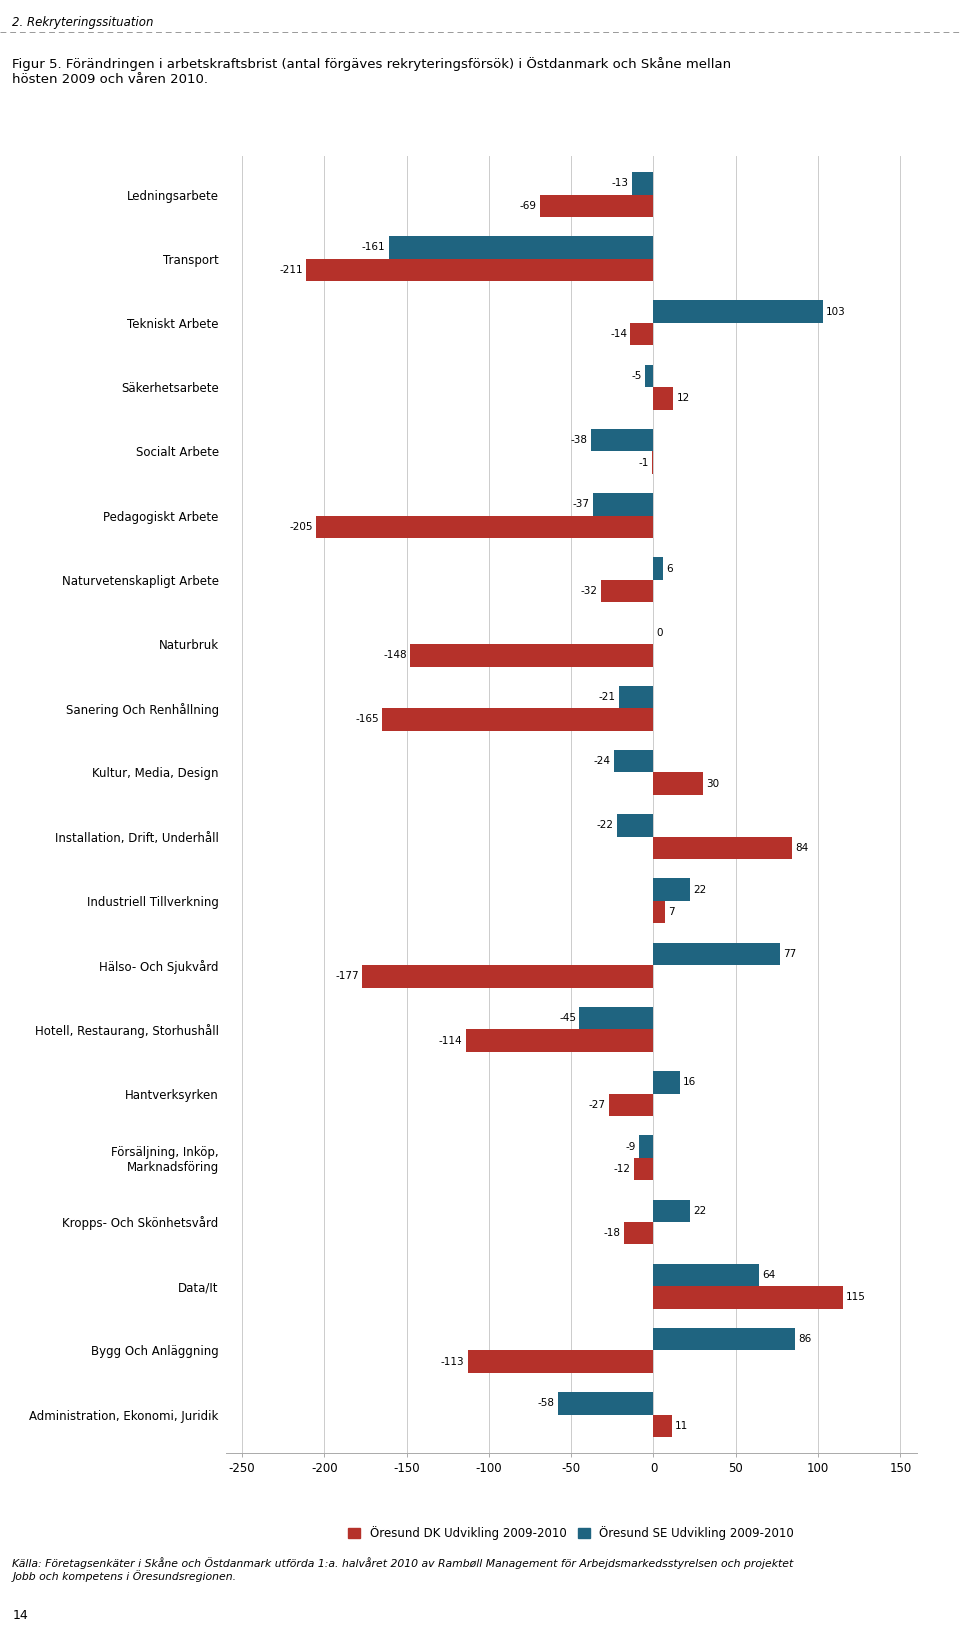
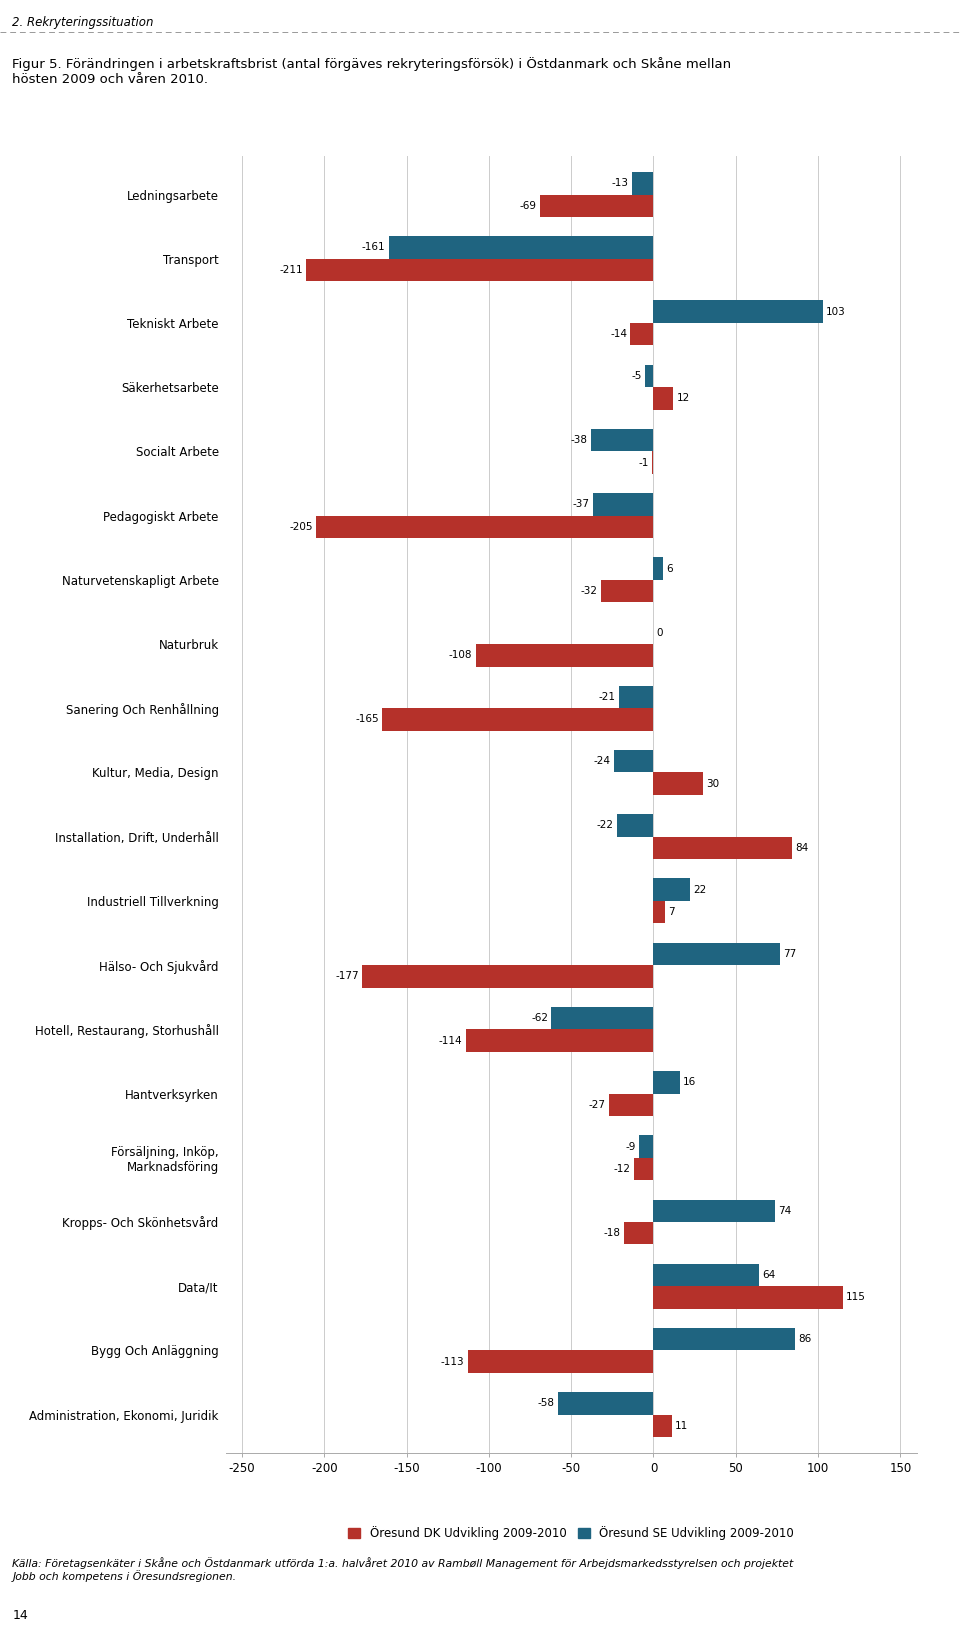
Öresund DK Udvikling 2009-2010/Naturbruk: -148 -> -108
Öresund SE Udvikling 2009-2010/Hotell, Restaurang, Storhushåll: -45 -> -62
Öresund SE Udvikling 2009-2010/Kropps- Och Skönhetsvård: 22 -> 74
